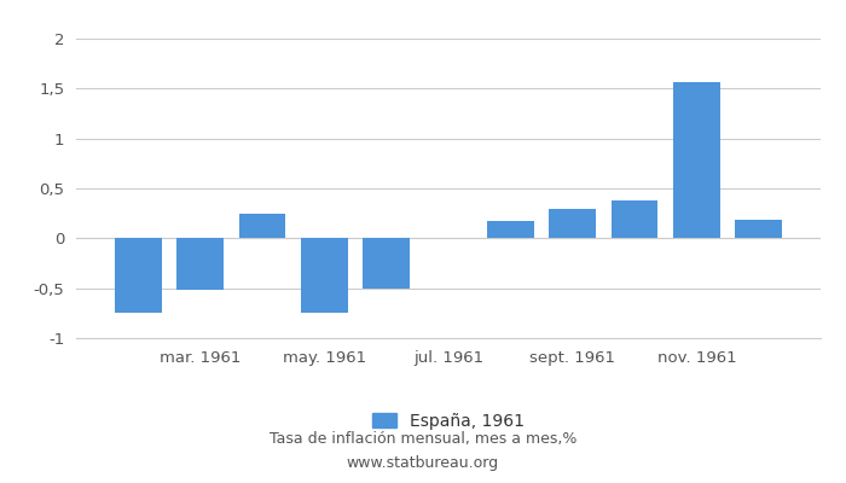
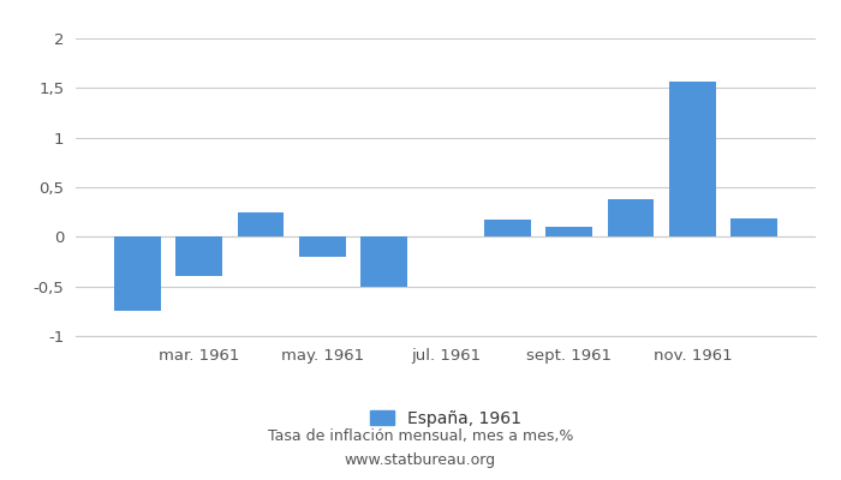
mar. 1961: -0,52 -> -0,40
may. 1961: -0,74 -> -0,20
sept. 1961: 0,30 -> 0,10
